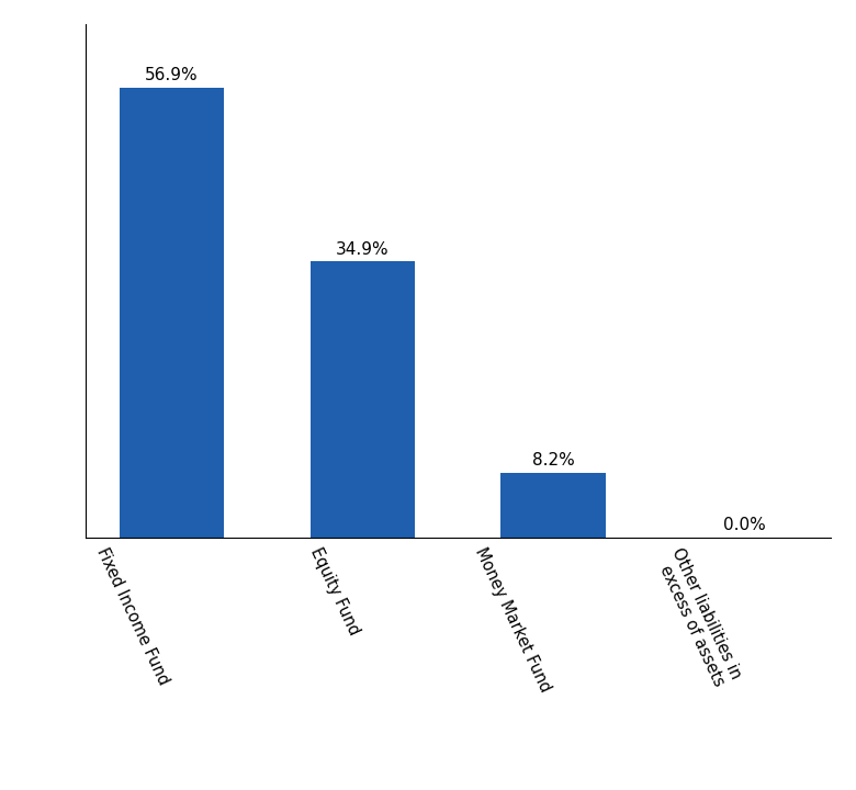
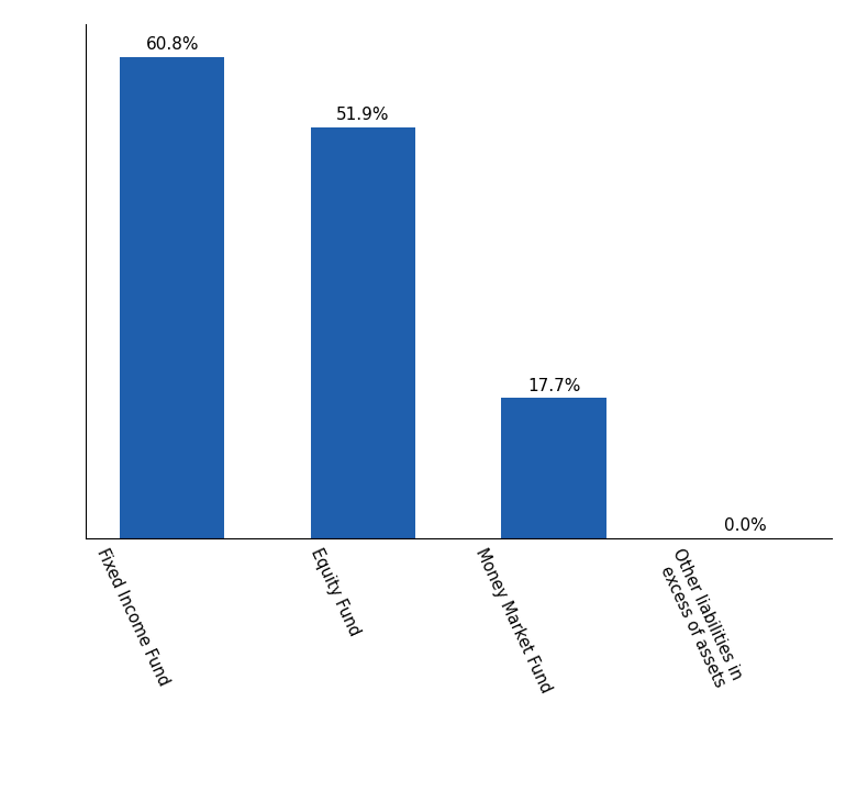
Fixed Income Fund: 56.9% -> 60.8%
Equity Fund: 34.9% -> 51.9%
Money Market Fund: 8.2% -> 17.7%
